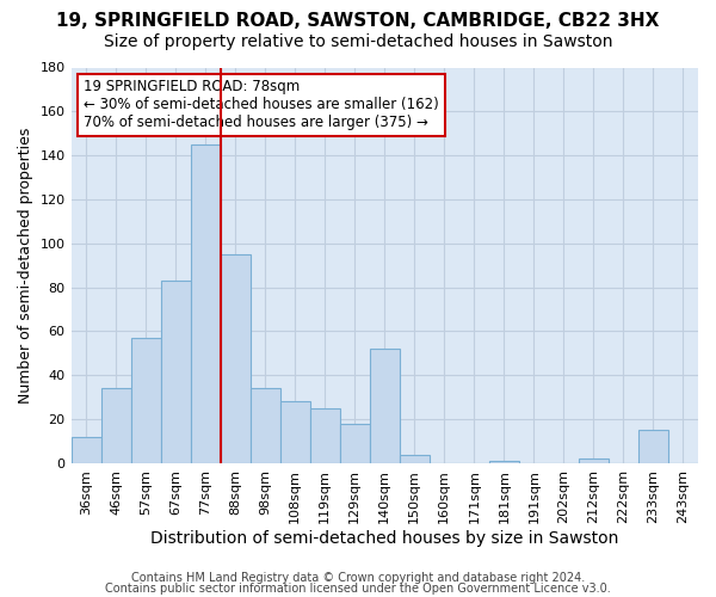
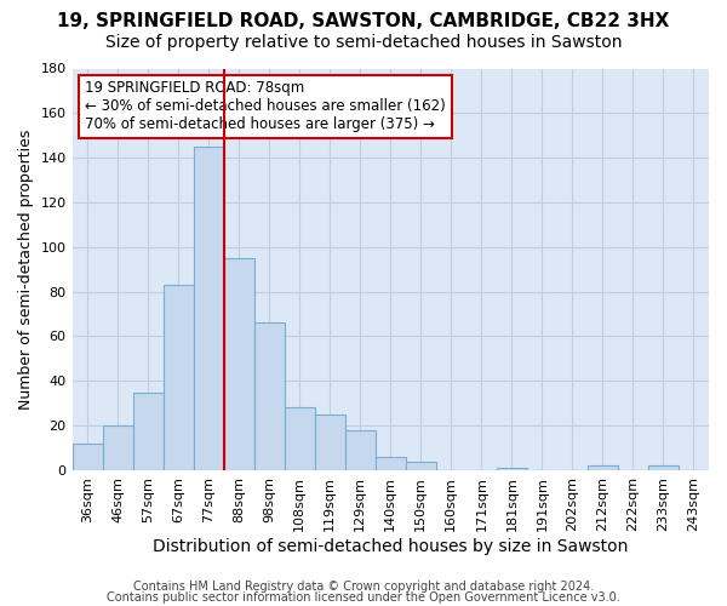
46sqm: 34 -> 20
57sqm: 57 -> 35
98sqm: 34 -> 66
140sqm: 52 -> 6
233sqm: 15 -> 2
